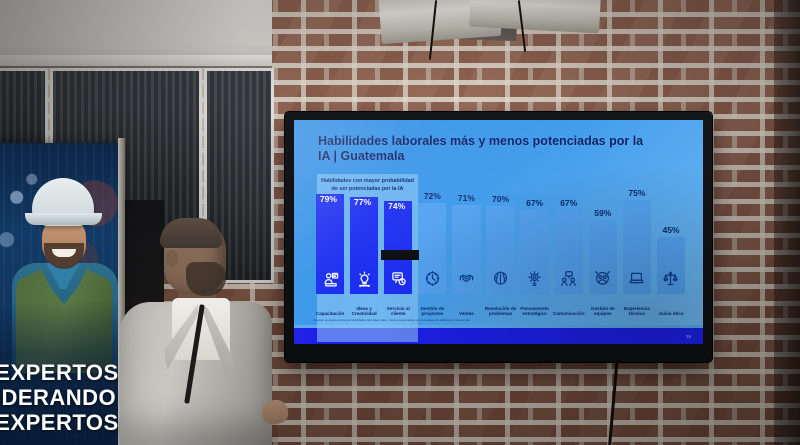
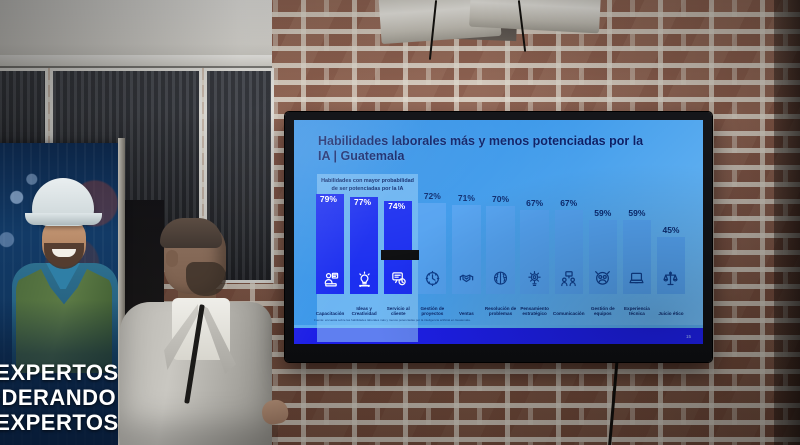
Experiencia técnica: 75% -> 59%
